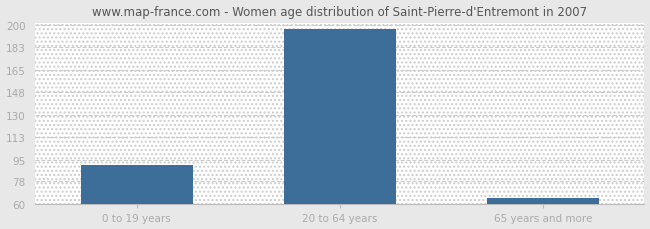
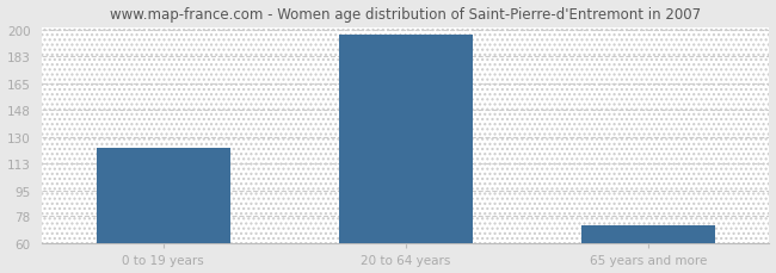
0 to 19 years: 91 -> 123
65 years and more: 65 -> 72
